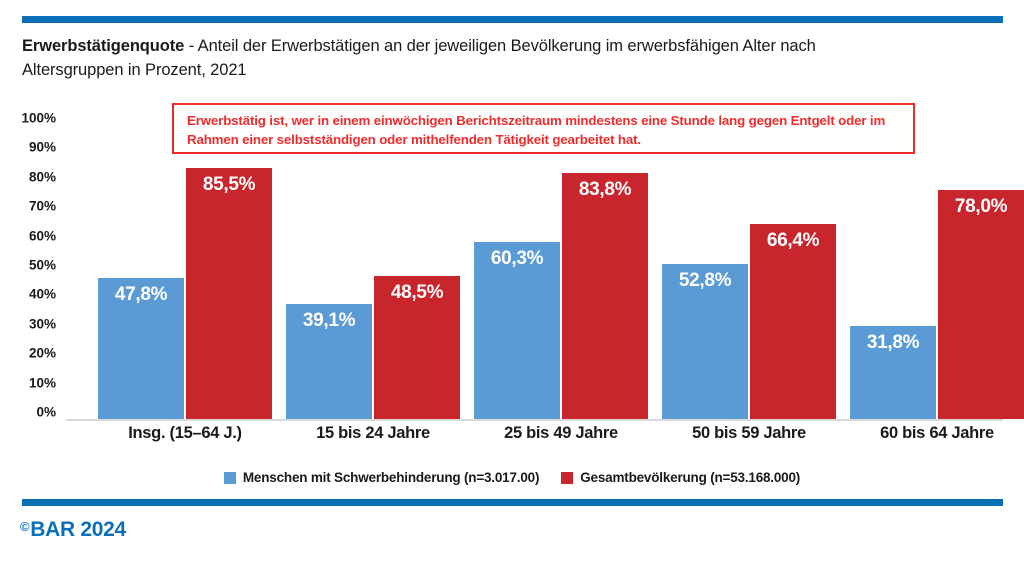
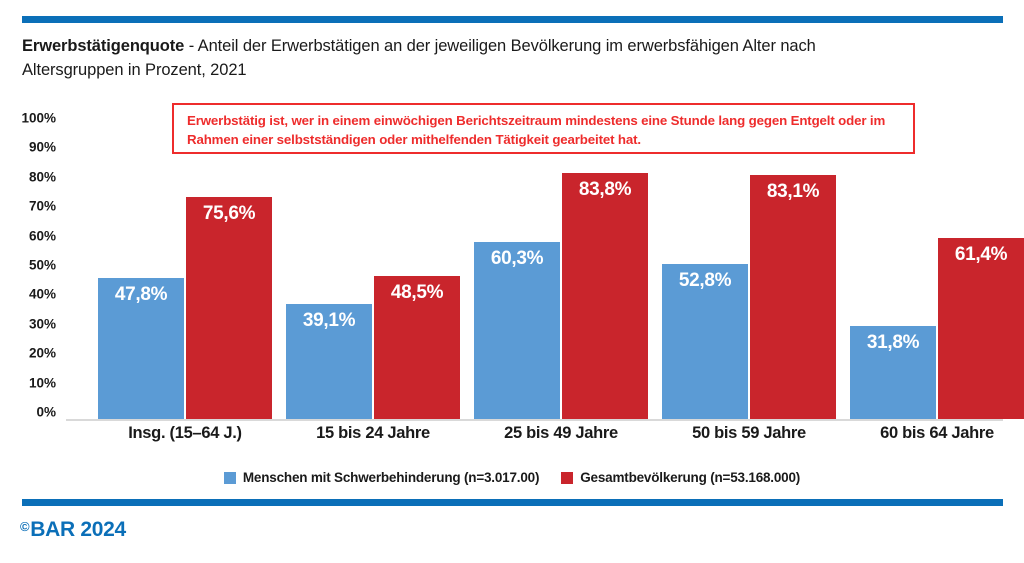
Gesamtbevölkerung (n=53.168.000)/Insg. (15–64 J.): 85,5% -> 75,6%
Gesamtbevölkerung (n=53.168.000)/50 bis 59 Jahre: 66,4% -> 83,1%
Gesamtbevölkerung (n=53.168.000)/60 bis 64 Jahre: 78,0% -> 61,4%
